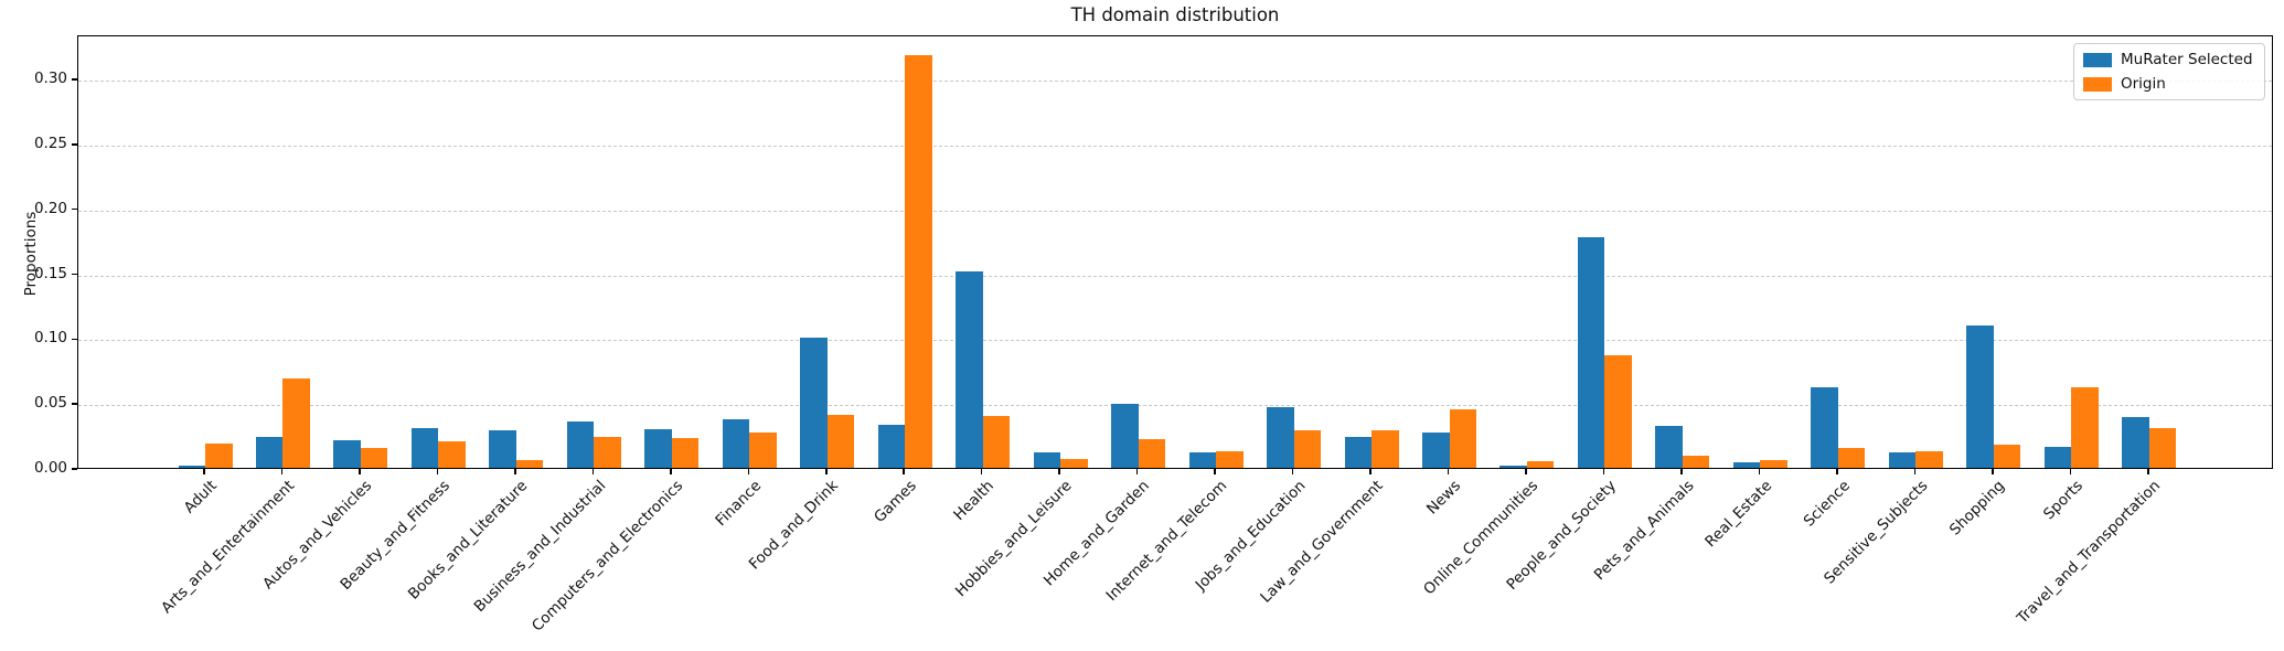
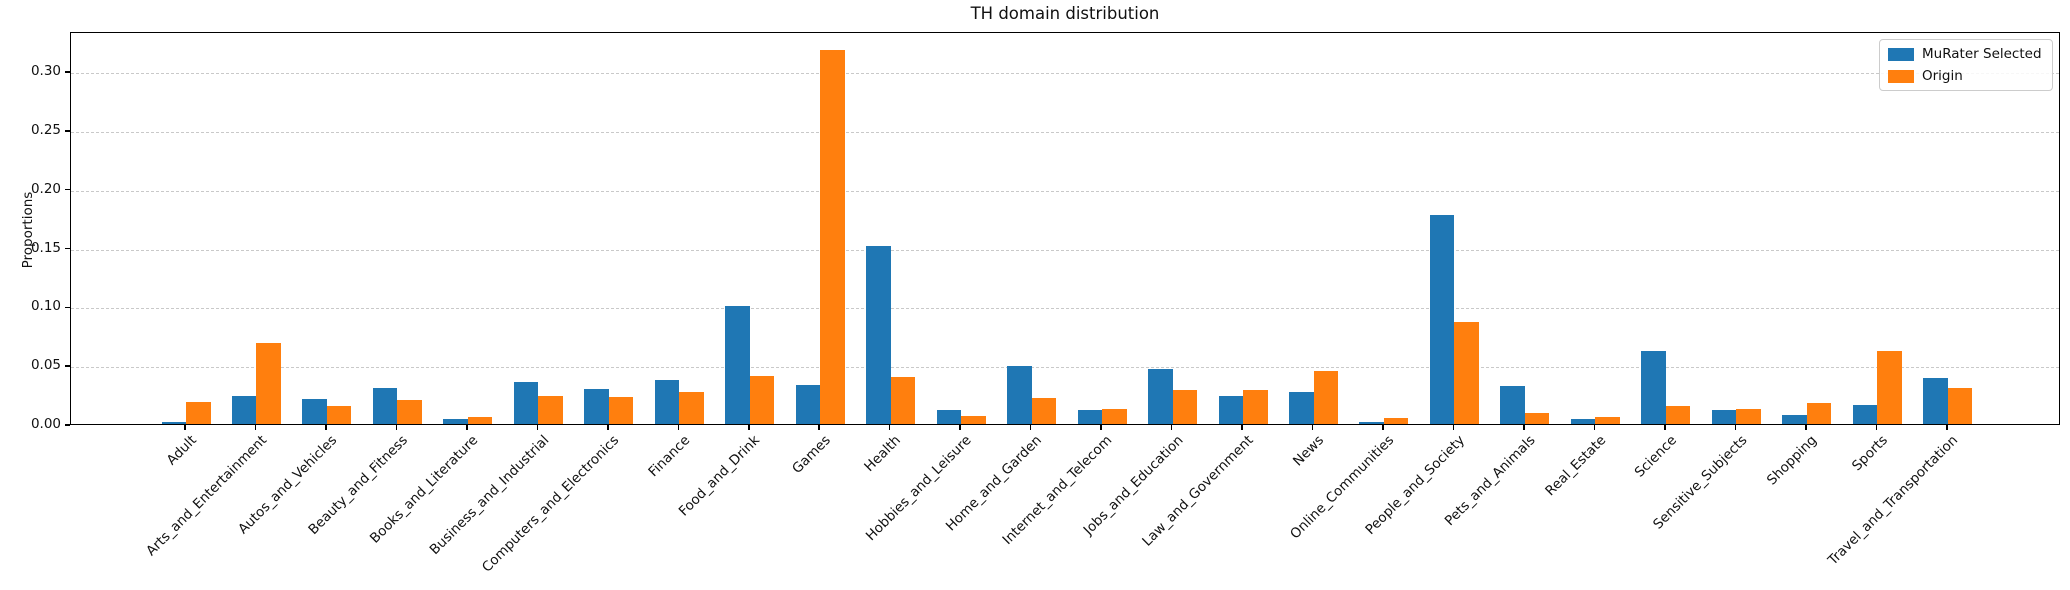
MuRater Selected/Books_and_Literature: 0.029 -> 0.004
MuRater Selected/Shopping: 0.110 -> 0.008
